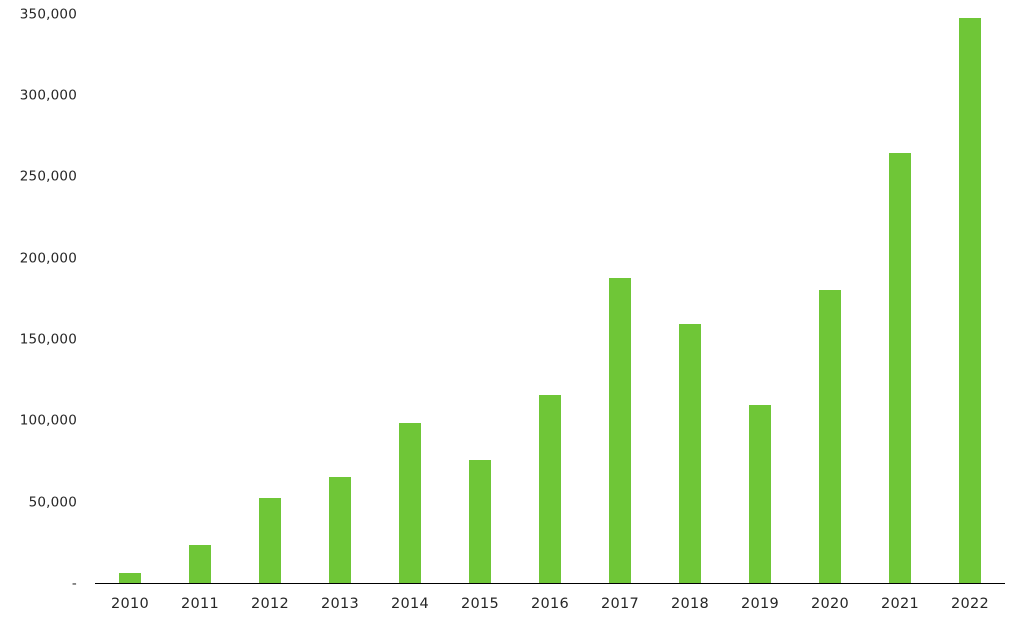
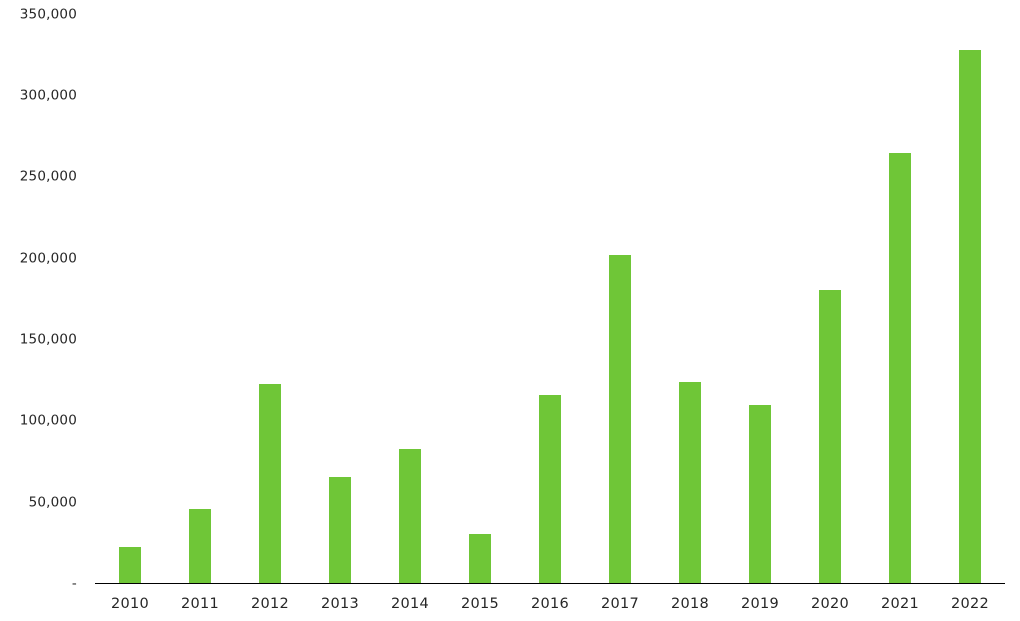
2010: 7000 -> 23000
2011: 24000 -> 46000
2012: 53000 -> 123000
2014: 99000 -> 83000
2015: 76000 -> 31000
2017: 188000 -> 202000
2018: 160000 -> 124000
2022: 348000 -> 328000
